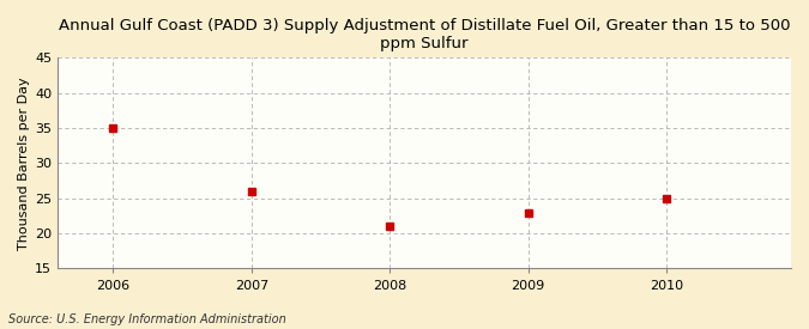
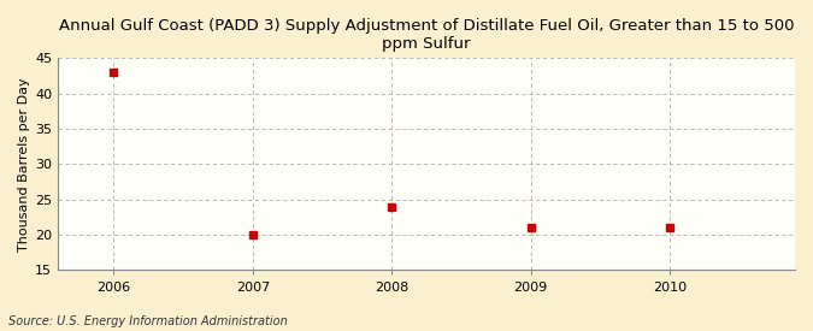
2006: 35 -> 43
2007: 26 -> 20
2008: 21 -> 24
2009: 23 -> 21
2010: 25 -> 21
